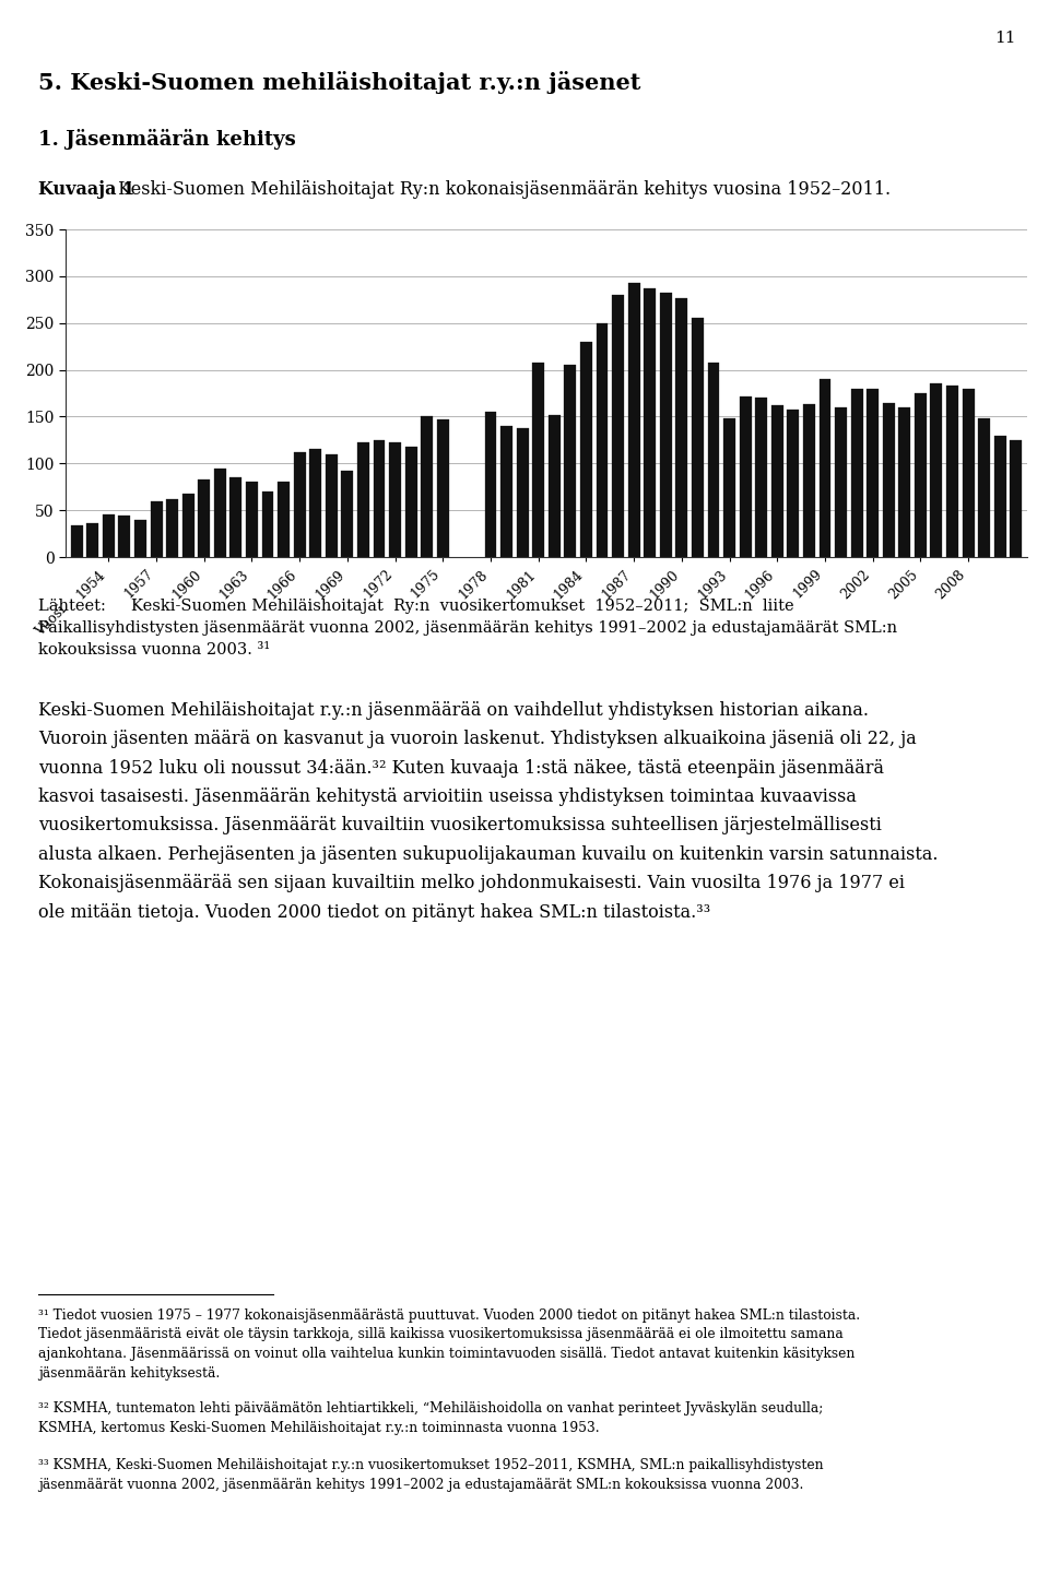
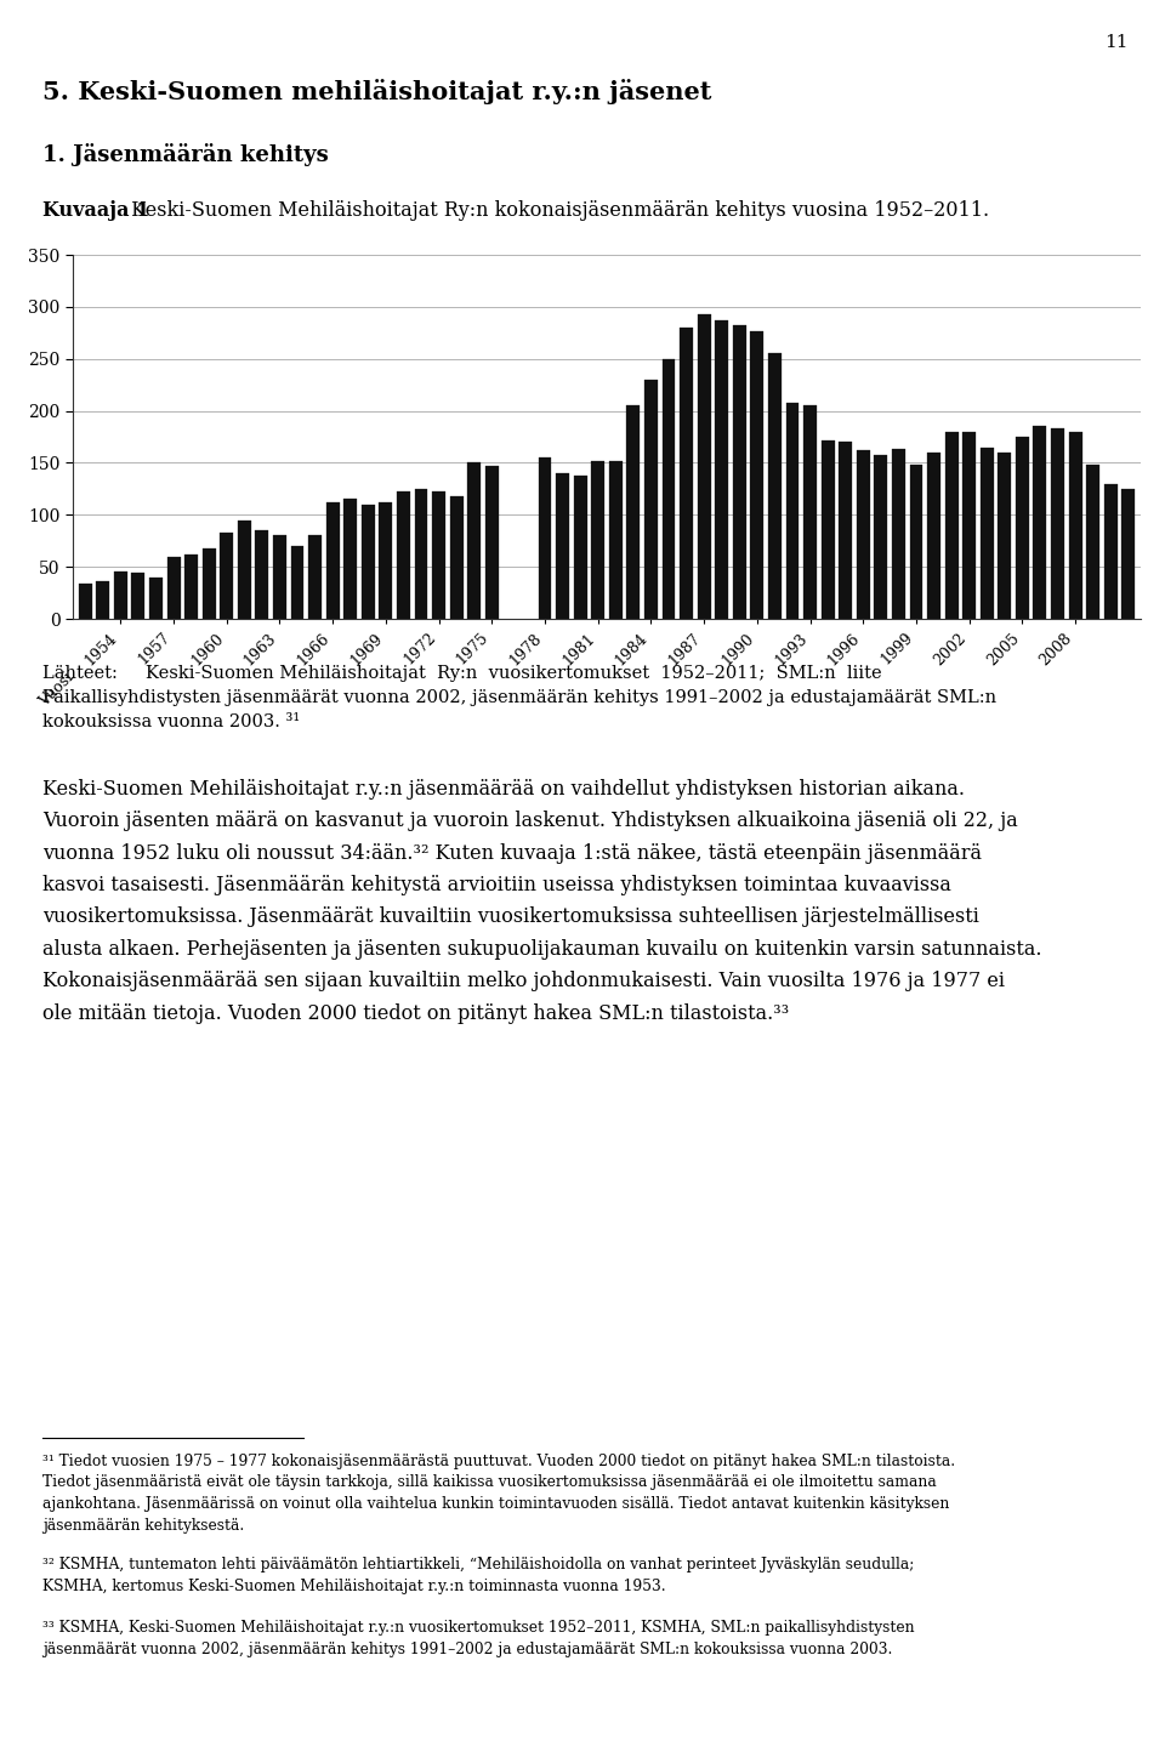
1969: 92 -> 112
1981: 208 -> 152
1993: 148 -> 205
1999: 190 -> 148
